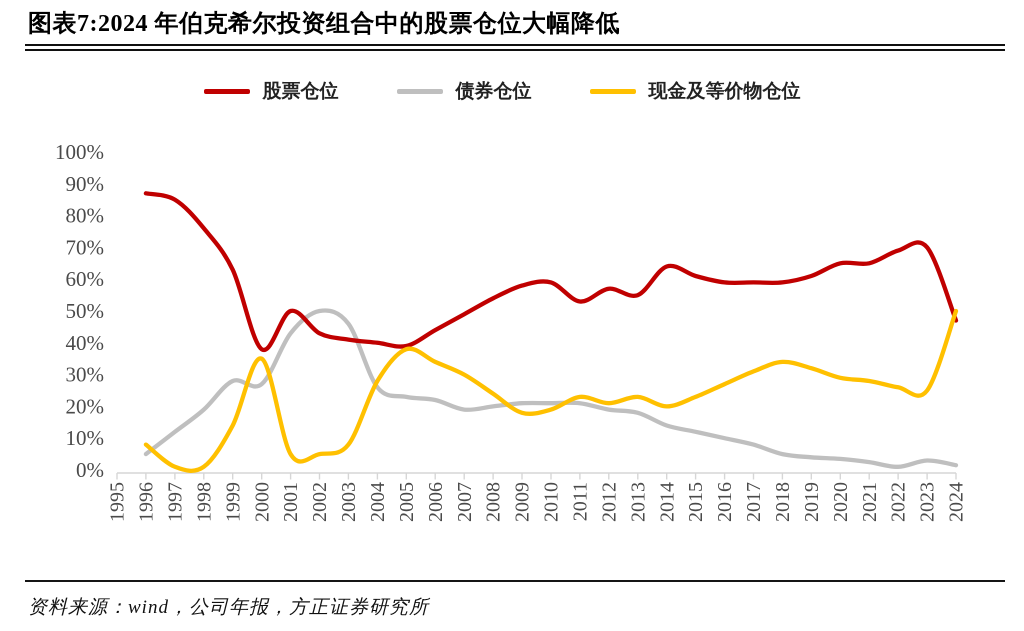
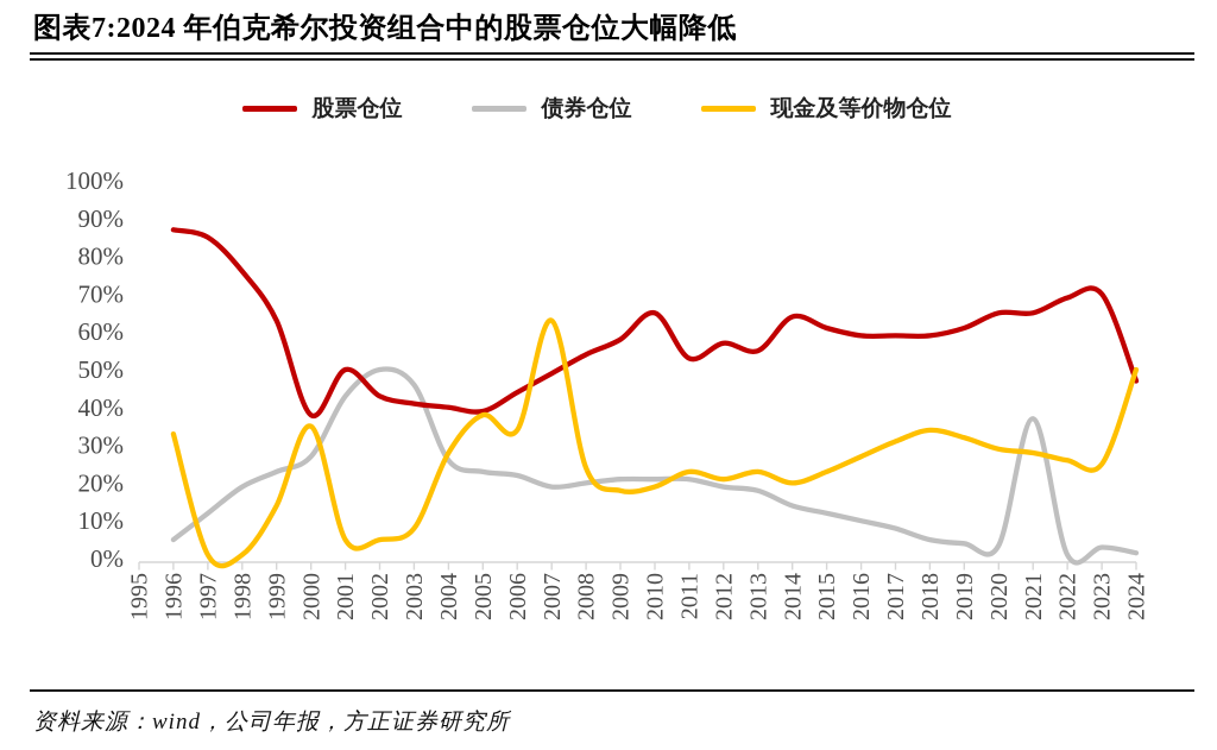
现金及等价物仓位/1996: 8% -> 33%
债券仓位/1999: 28% -> 23%
现金及等价物仓位/2007: 30% -> 63%
股票仓位/2010: 59% -> 65%
债券仓位/2021: 2% -> 37%
